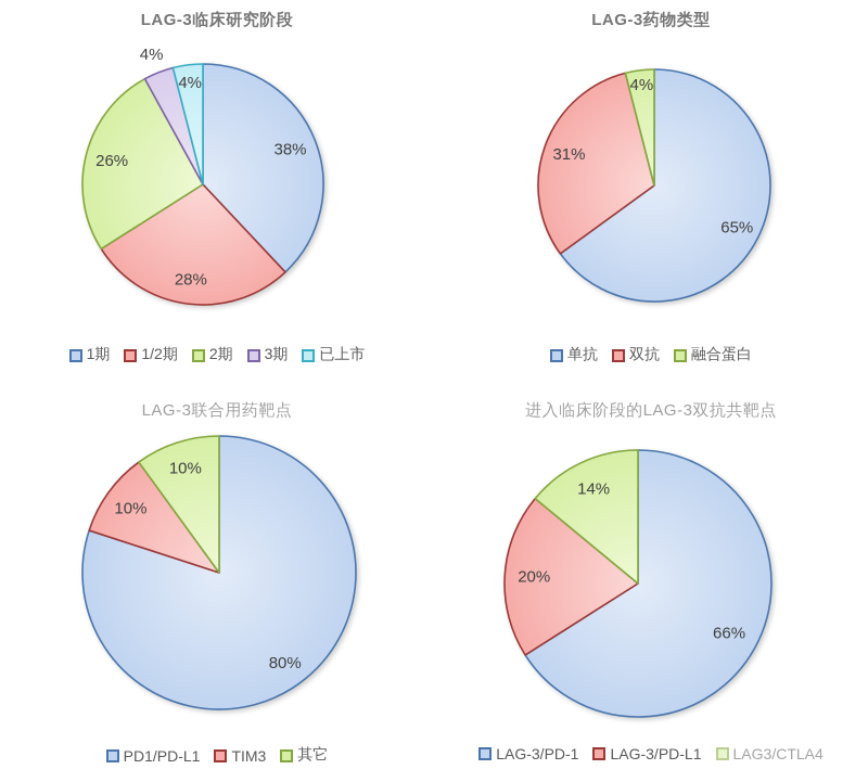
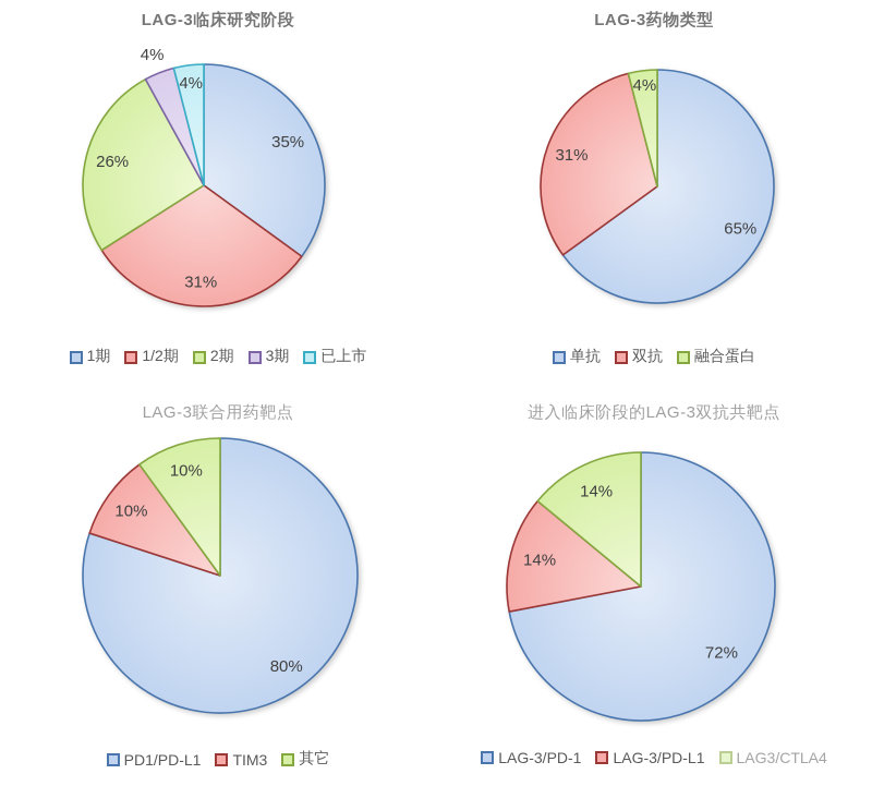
LAG-3临床研究阶段/1期: 38% -> 35%
LAG-3临床研究阶段/1/2期: 28% -> 31%
进入临床阶段的LAG-3双抗共靶点/LAG-3/PD-1: 66% -> 72%
进入临床阶段的LAG-3双抗共靶点/LAG-3/PD-L1: 20% -> 14%
